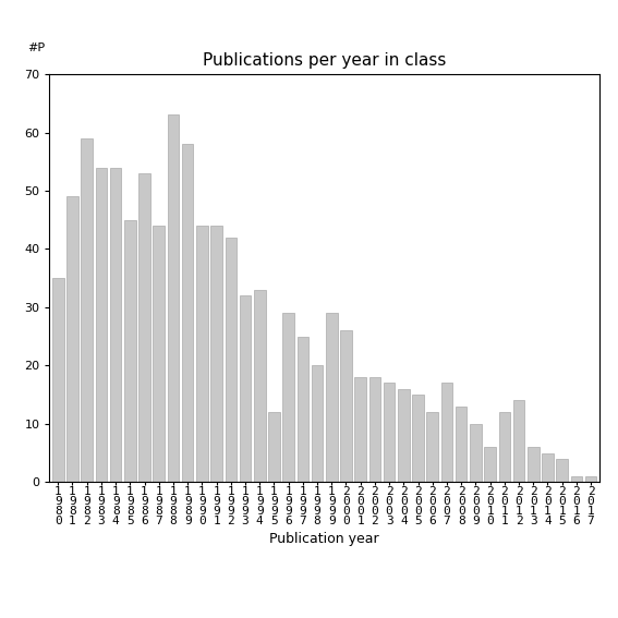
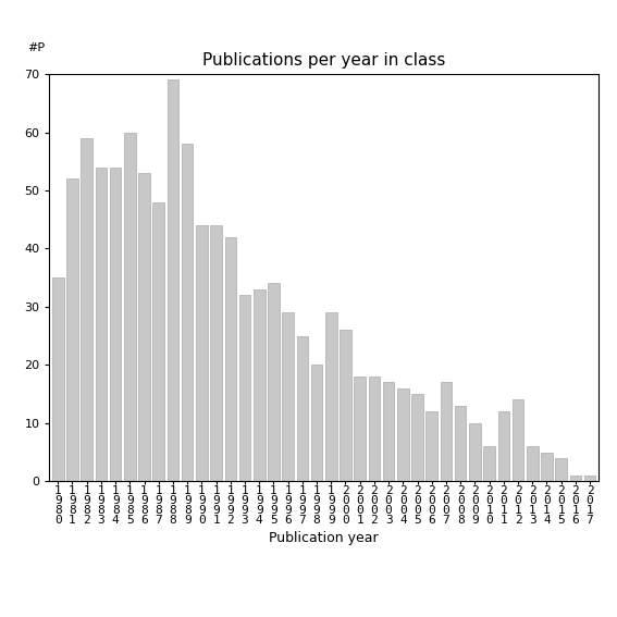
1 9 8 1: 49 -> 52
1 9 8 5: 45 -> 60
1 9 8 7: 44 -> 48
1 9 8 8: 63 -> 69
1 9 9 5: 12 -> 34
